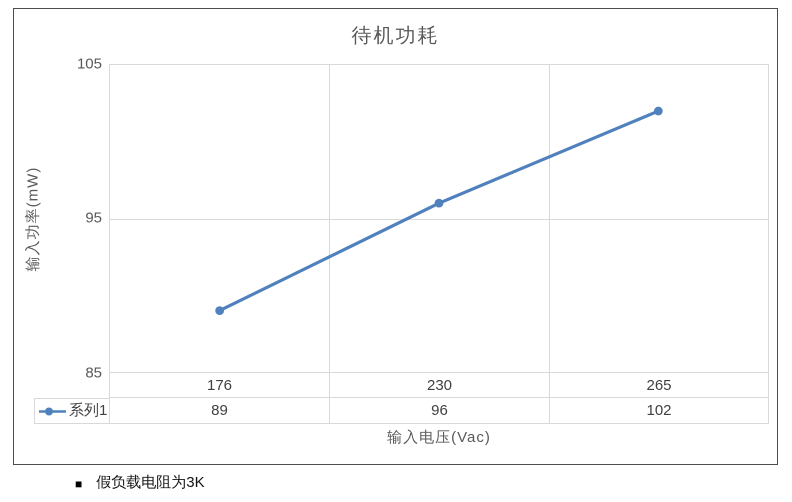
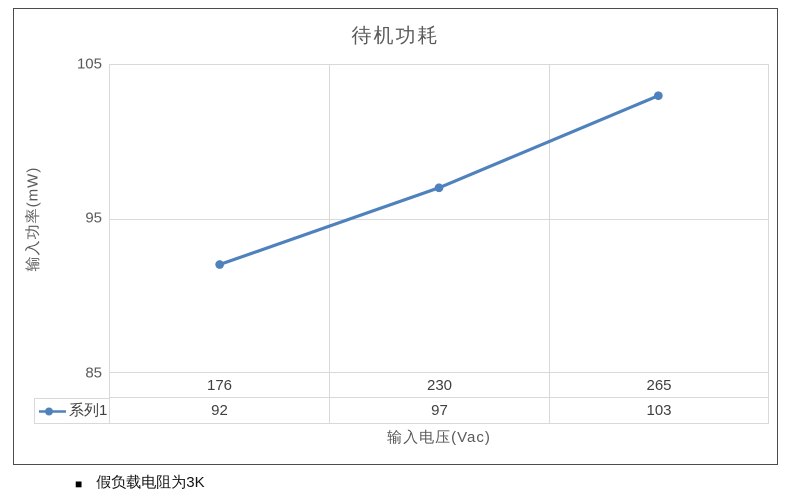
176: 89 -> 92
230: 96 -> 97
265: 102 -> 103
